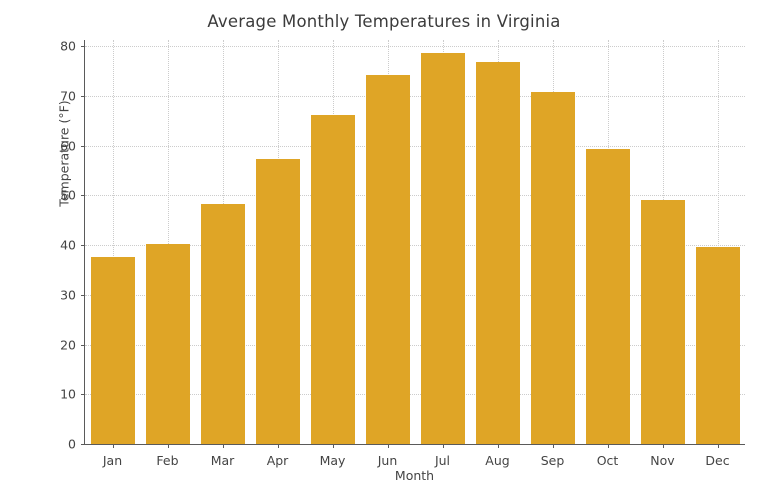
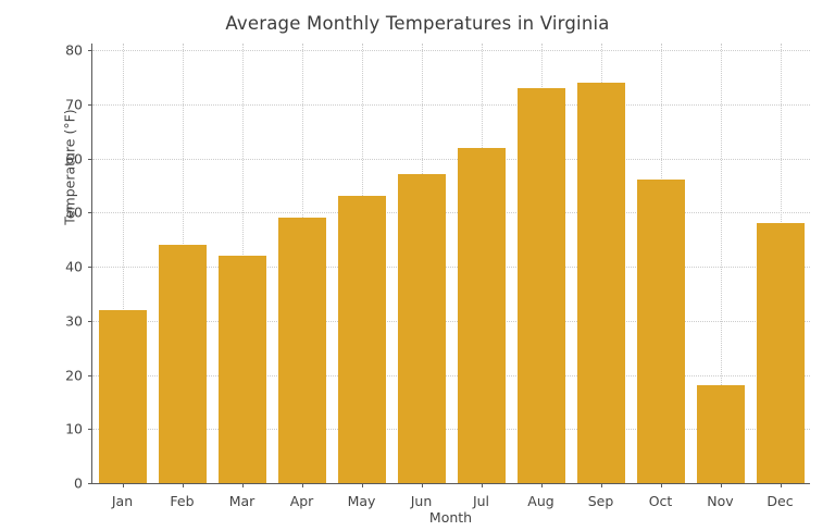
Jan: 38 -> 32
Feb: 40 -> 44
Mar: 48 -> 42
Apr: 57 -> 49
May: 66 -> 53
Jun: 74 -> 57
Jul: 78 -> 62
Aug: 77 -> 73
Sep: 71 -> 74
Oct: 59 -> 56
Nov: 49 -> 18
Dec: 40 -> 48
